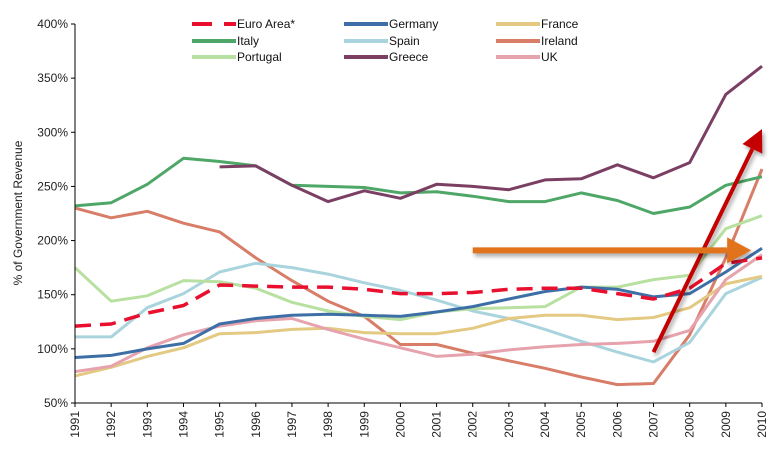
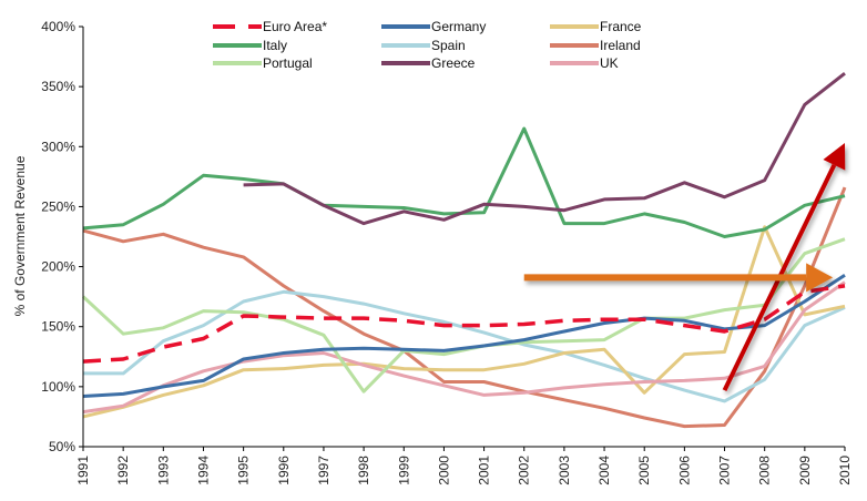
Portugal/1998: 135% -> 96%
Italy/2002: 241% -> 315%
France/2005: 131% -> 95%
France/2008: 138% -> 233%
